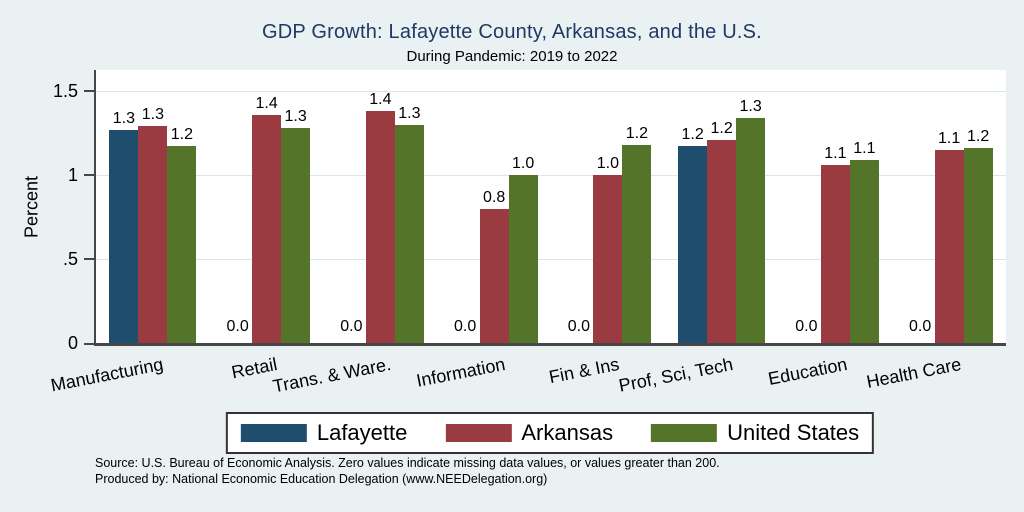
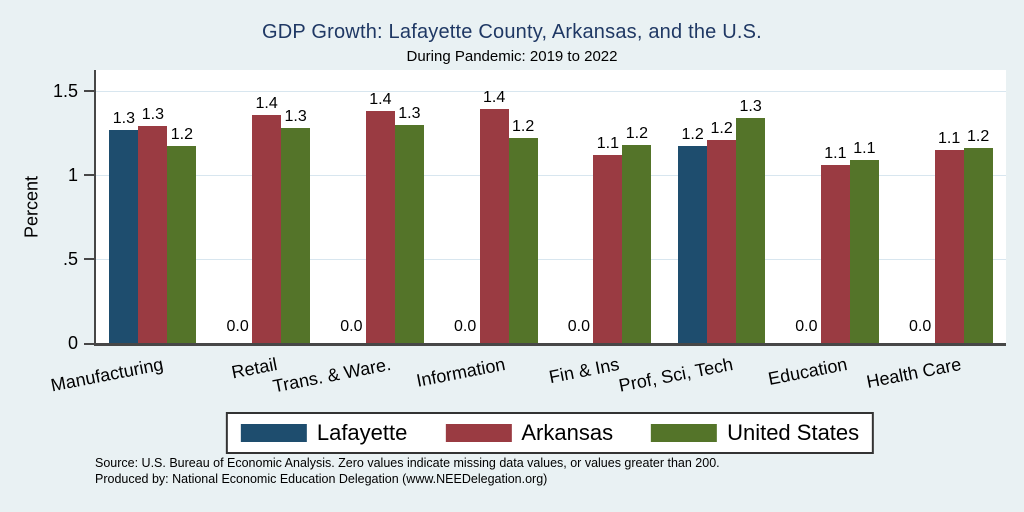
Arkansas/Information: 0.8 -> 1.4
United States/Information: 1.0 -> 1.2
Arkansas/Fin & Ins: 1.0 -> 1.1
